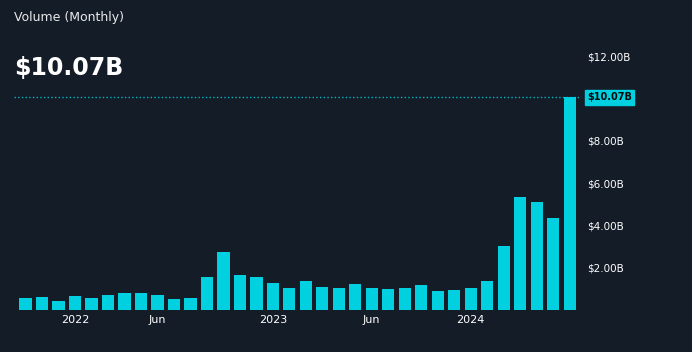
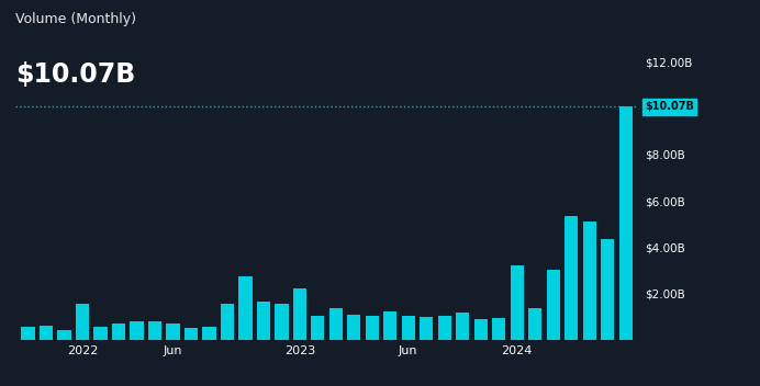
2022: $0.65B -> $1.55B
2023: $1.25B -> $2.20B
2024: $1.05B -> $3.20B
